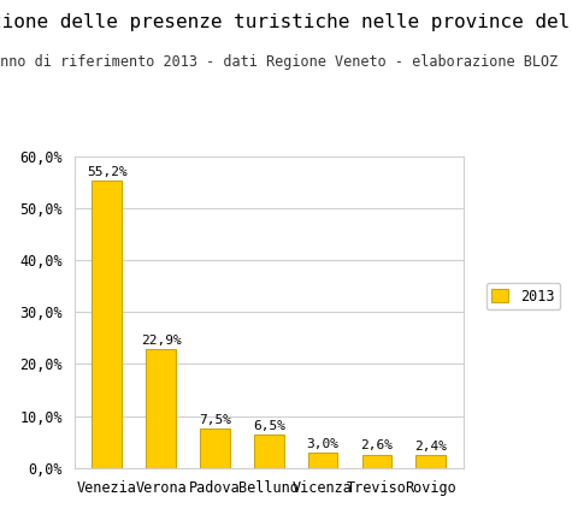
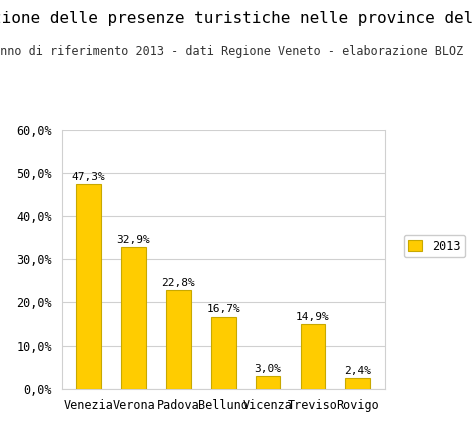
Venezia: 55,2% -> 47,3%
Verona: 22,9% -> 32,9%
Padova: 7,5% -> 22,8%
Belluno: 6,5% -> 16,7%
Treviso: 2,6% -> 14,9%
